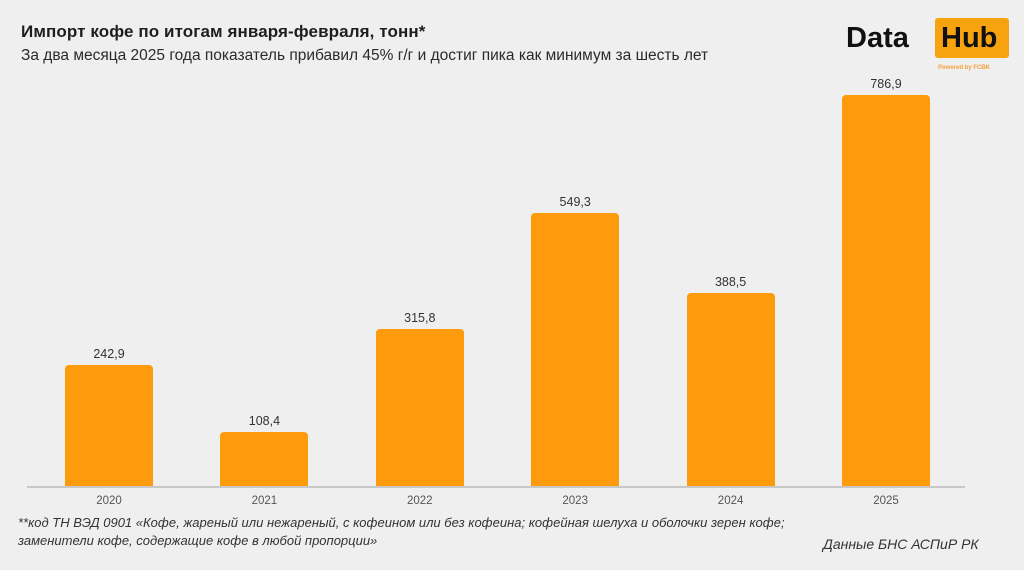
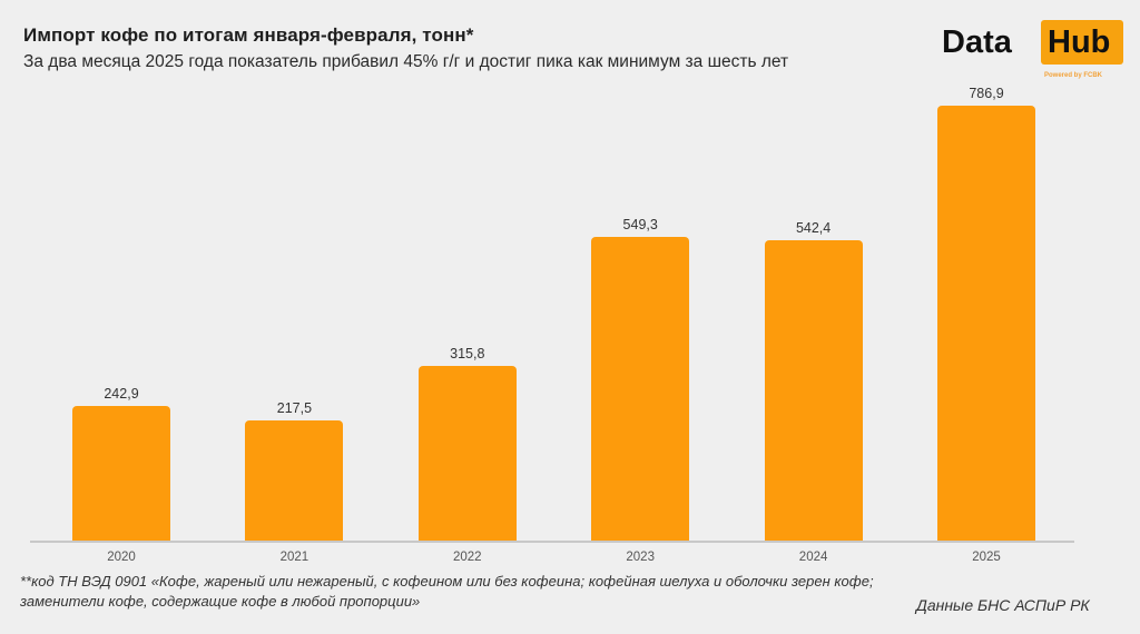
2021: 108,4 -> 217,5
2024: 388,5 -> 542,4
